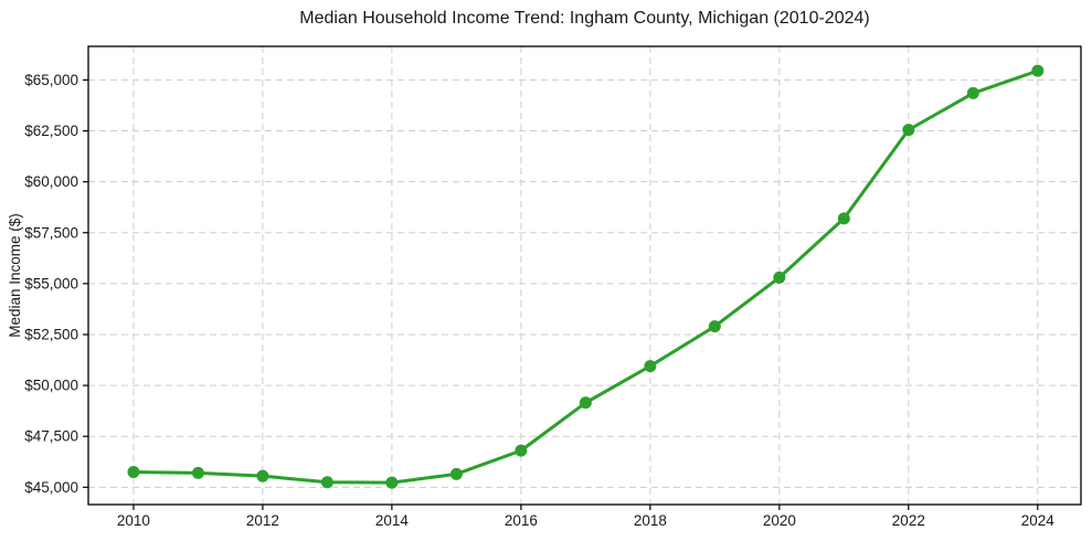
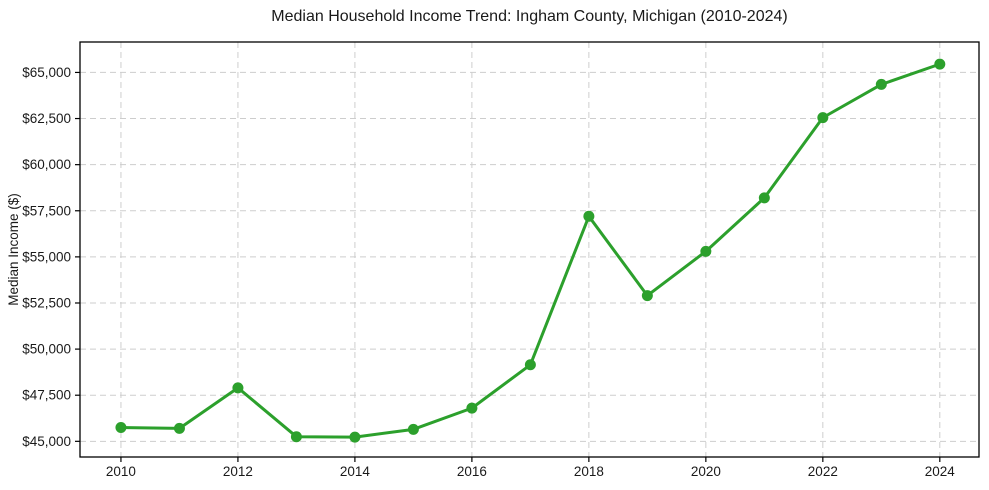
2012: $45600 -> $47900
2018: $51000 -> $57200
